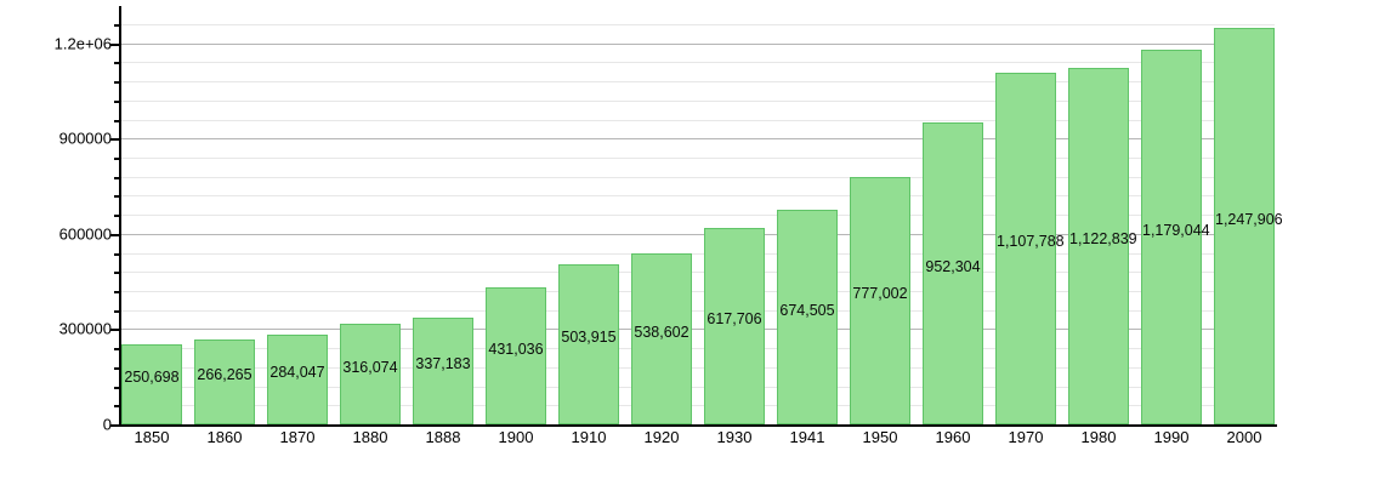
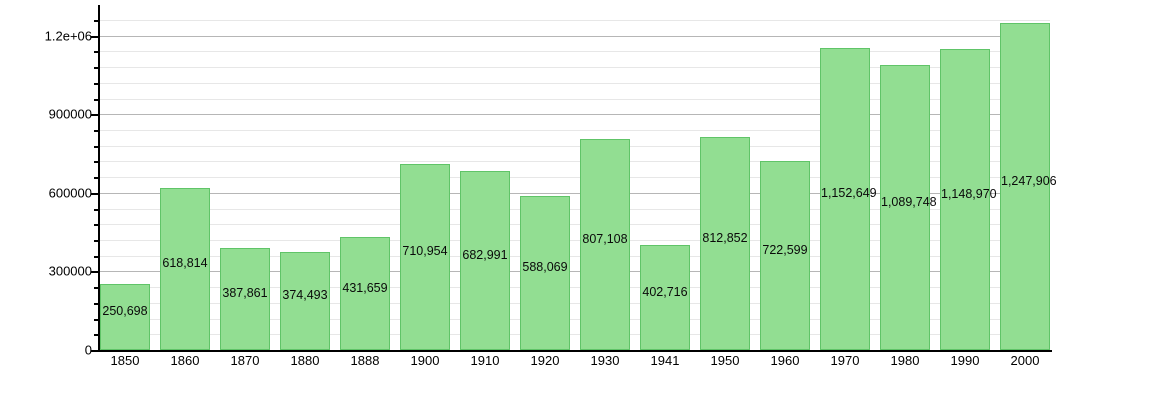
1860: 266,265 -> 618,814
1870: 284,047 -> 387,861
1880: 316,074 -> 374,493
1888: 337,183 -> 431,659
1900: 431,036 -> 710,954
1910: 503,915 -> 682,991
1920: 538,602 -> 588,069
1930: 617,706 -> 807,108
1941: 674,505 -> 402,716
1950: 777,002 -> 812,852
1960: 952,304 -> 722,599
1970: 1,107,788 -> 1,152,649
1980: 1,122,839 -> 1,089,748
1990: 1,179,044 -> 1,148,970
